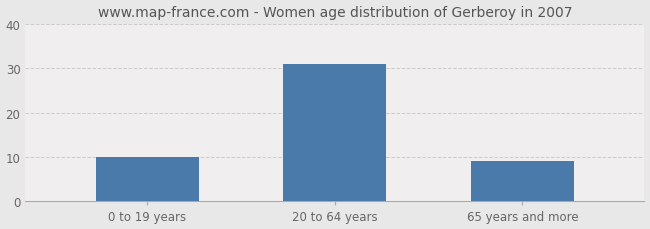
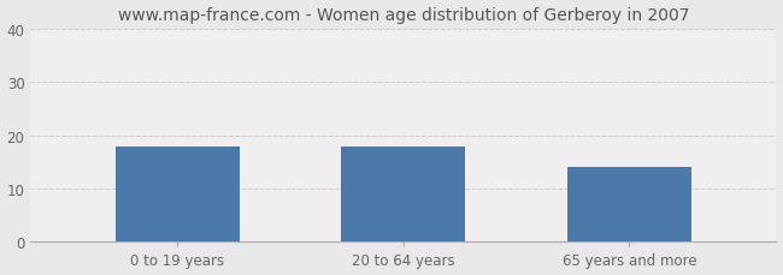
0 to 19 years: 10 -> 18
20 to 64 years: 31 -> 18
65 years and more: 9 -> 14
